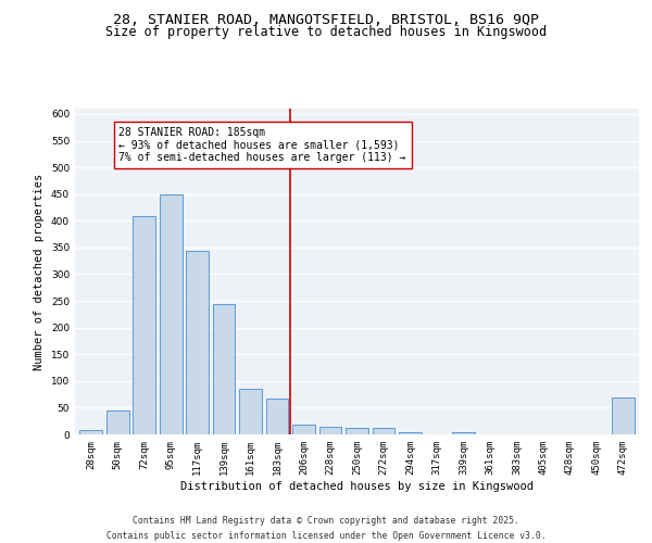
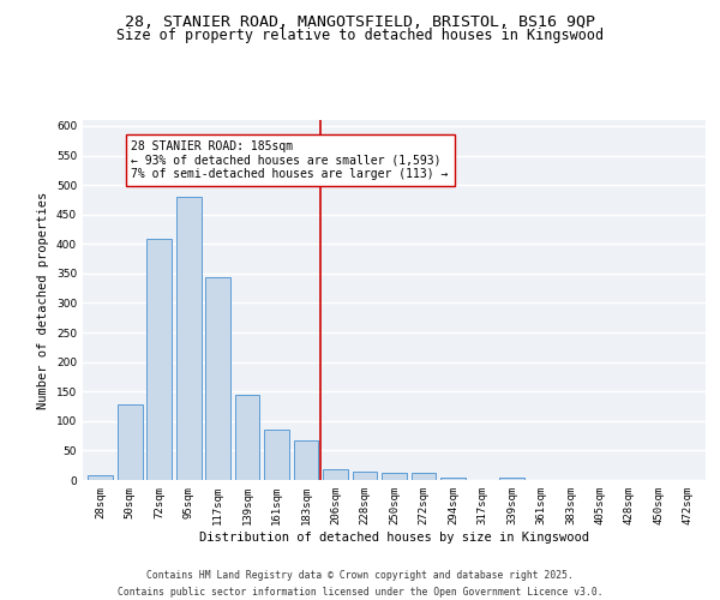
50sqm: 45 -> 128
95sqm: 450 -> 480
139sqm: 245 -> 145
472sqm: 70 -> 1
